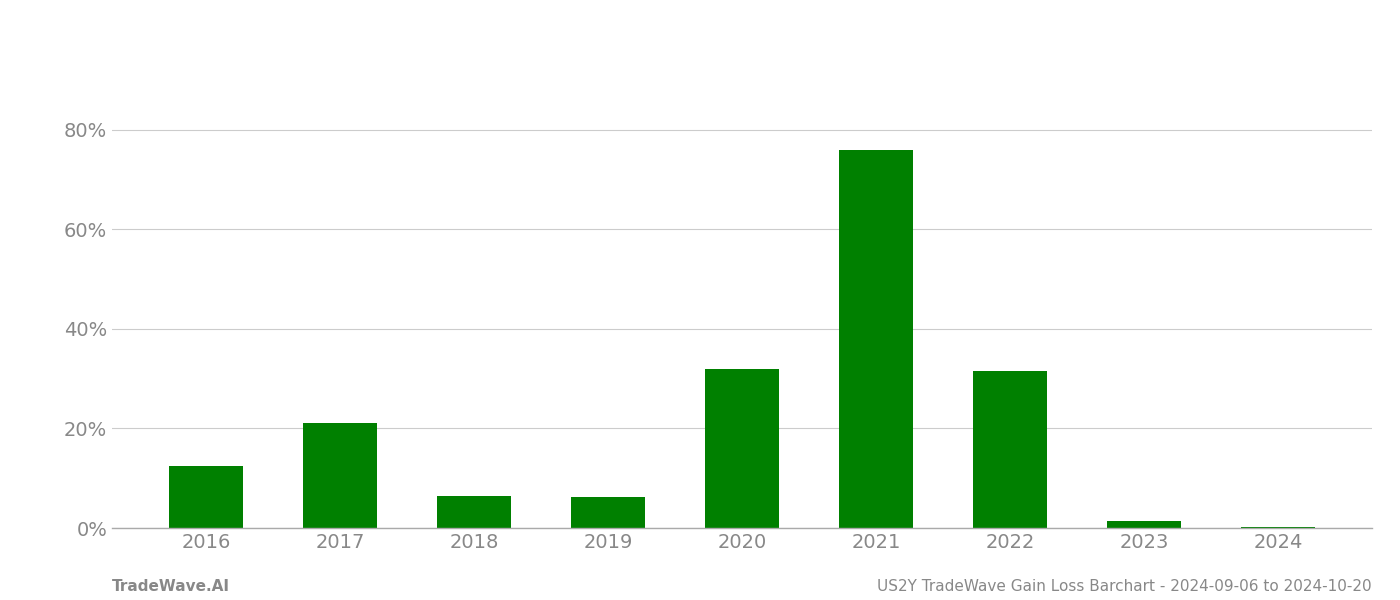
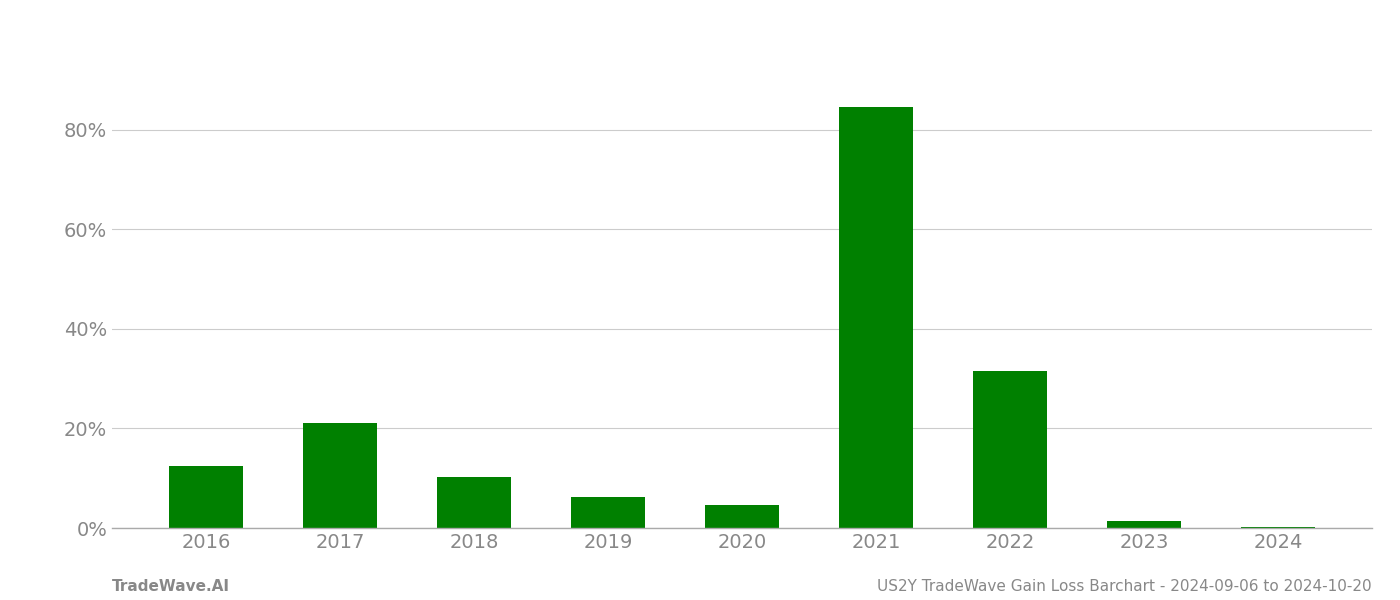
2018: 6.5% -> 10.3%
2020: 32.0% -> 4.7%
2021: 76.0% -> 84.5%
